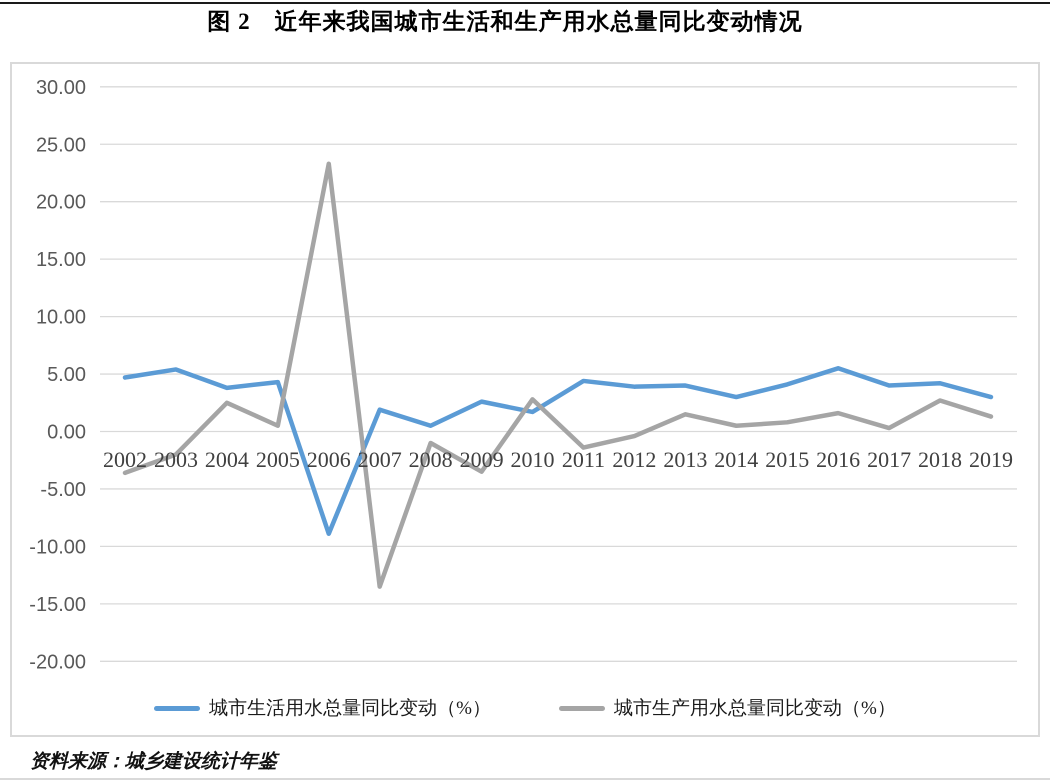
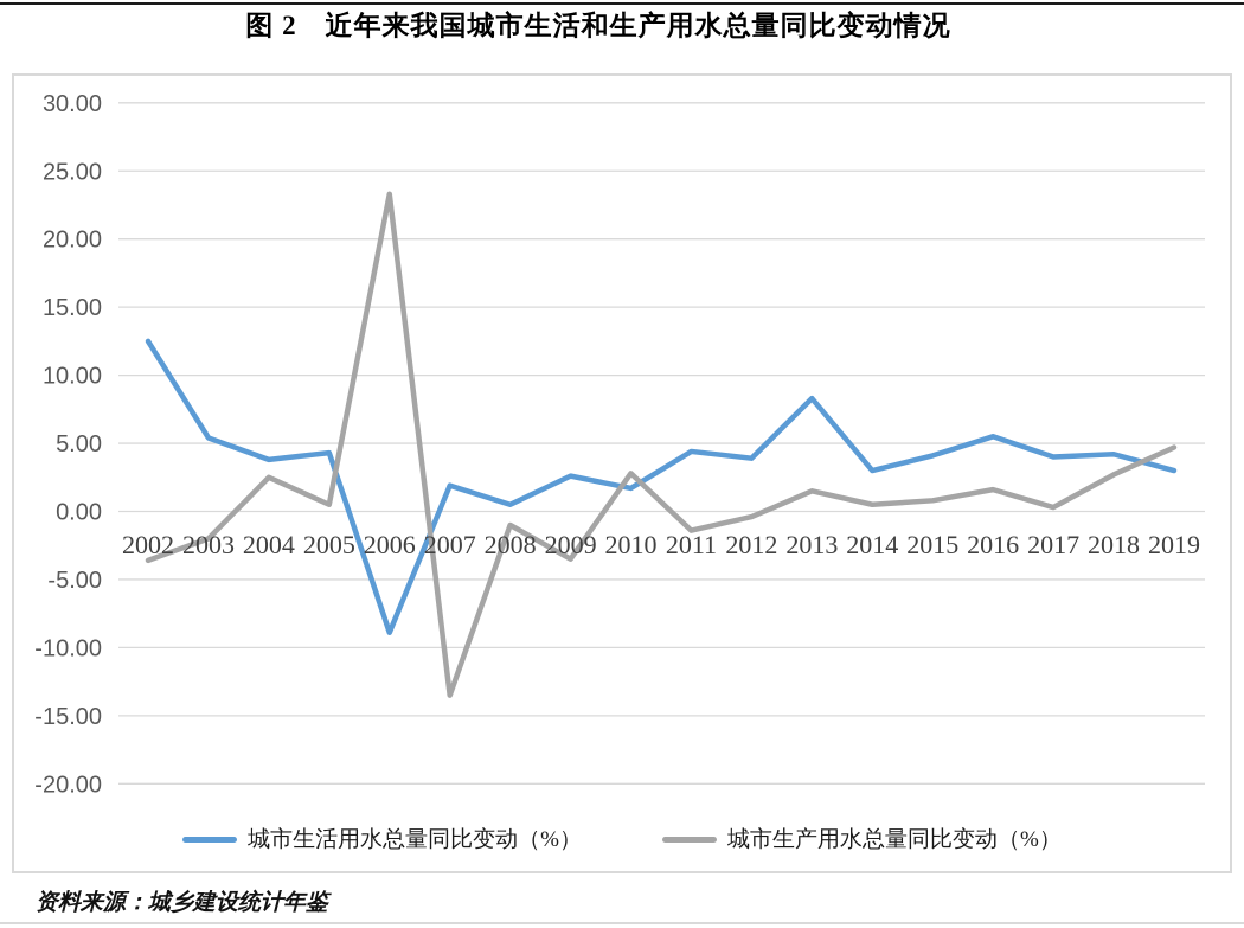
城市生活用水总量同比变动（%）/2002: 4.7 -> 12.5
城市生活用水总量同比变动（%）/2013: 4.0 -> 8.3
城市生产用水总量同比变动（%）/2019: 1.3 -> 4.7
